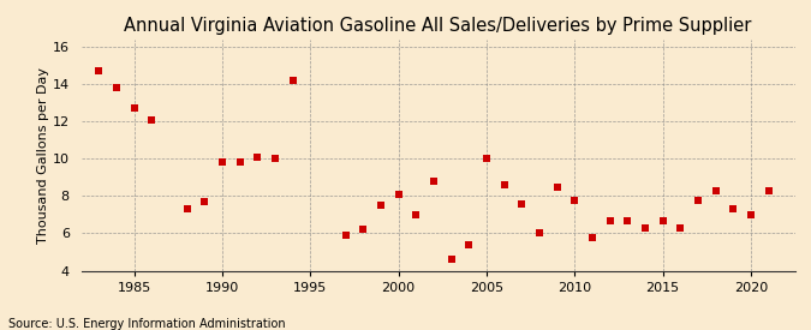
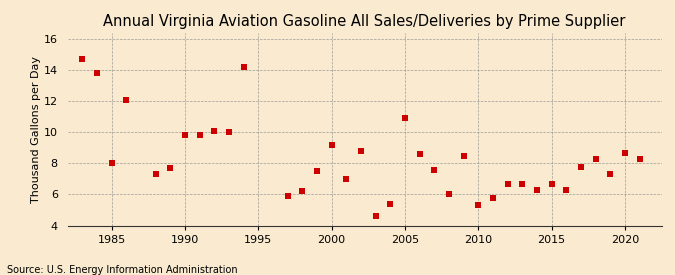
1985: 12.7 -> 8.0
2000: 8.1 -> 9.2
2005: 10.0 -> 10.9
2010: 7.8 -> 5.3
2020: 7.0 -> 8.7
